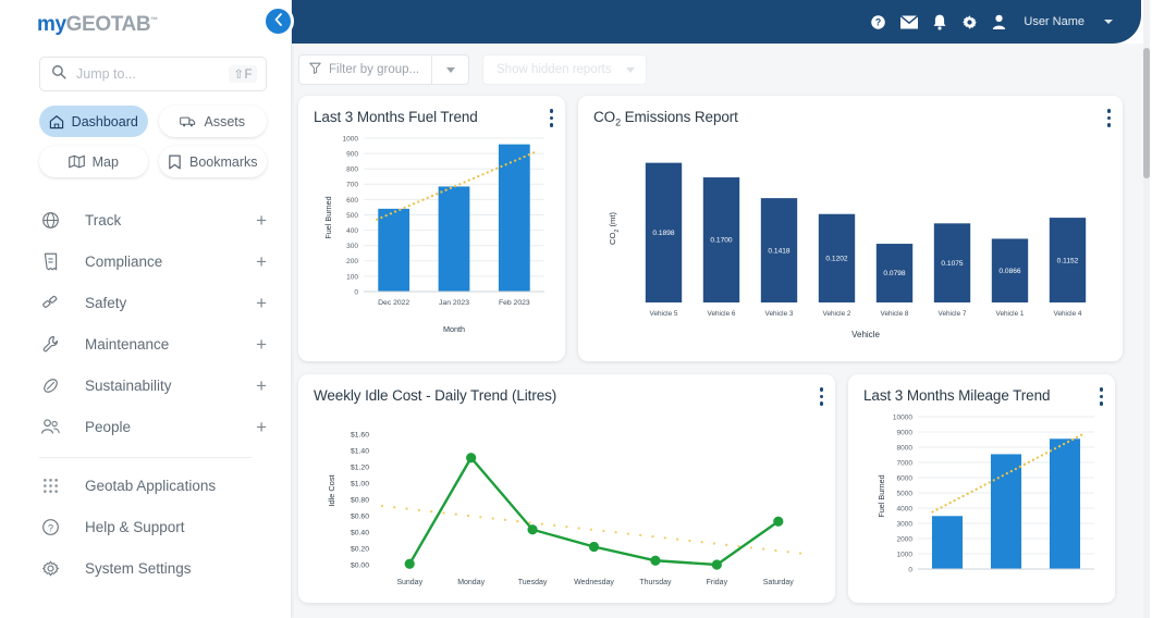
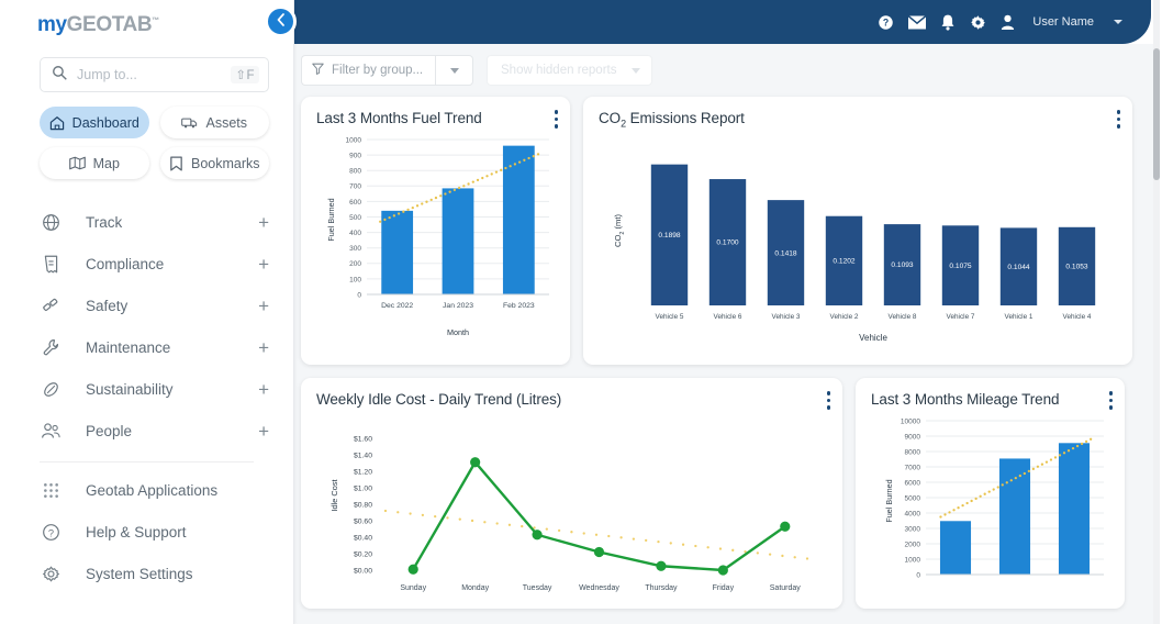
CO2 Emissions Report/Vehicle 8: 0.0798 -> 0.1093
CO2 Emissions Report/Vehicle 1: 0.0866 -> 0.1044
CO2 Emissions Report/Vehicle 4: 0.1152 -> 0.1053
